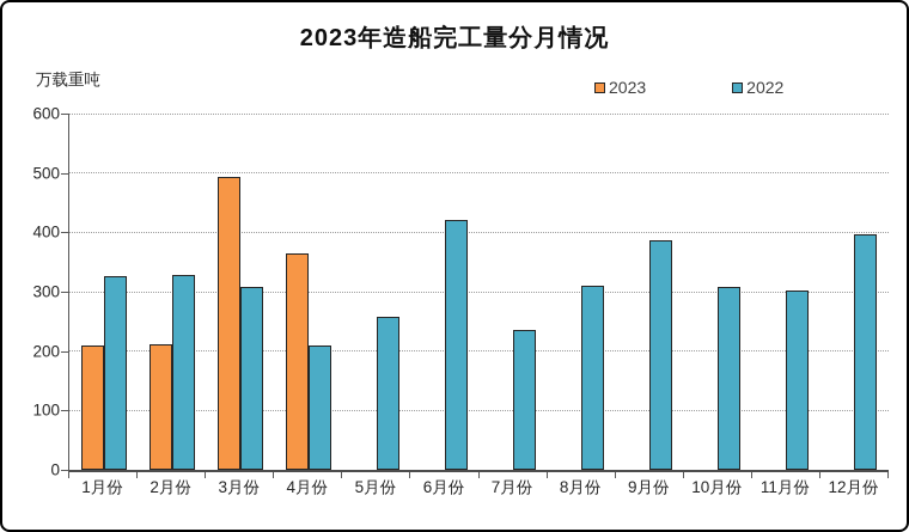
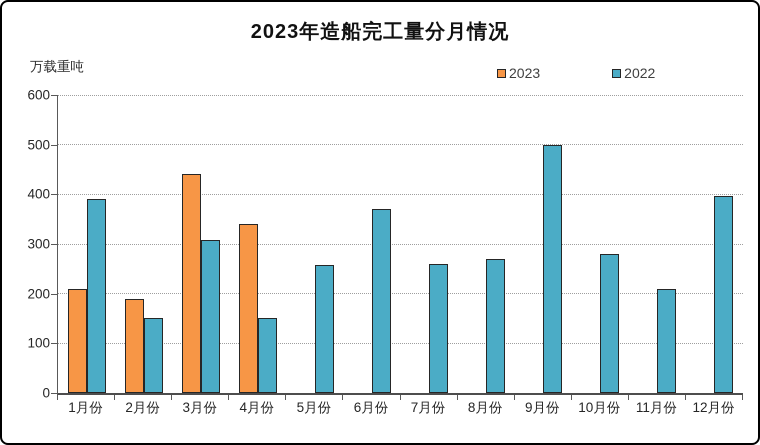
2022/1月份: 330 -> 390
2023/2月份: 210 -> 190
2022/2月份: 330 -> 150
2023/3月份: 490 -> 440
2023/4月份: 360 -> 340
2022/4月份: 210 -> 150
2022/6月份: 420 -> 370
2022/7月份: 240 -> 260
2022/8月份: 310 -> 270
2022/9月份: 390 -> 500
2022/10月份: 310 -> 280
2022/11月份: 300 -> 210
